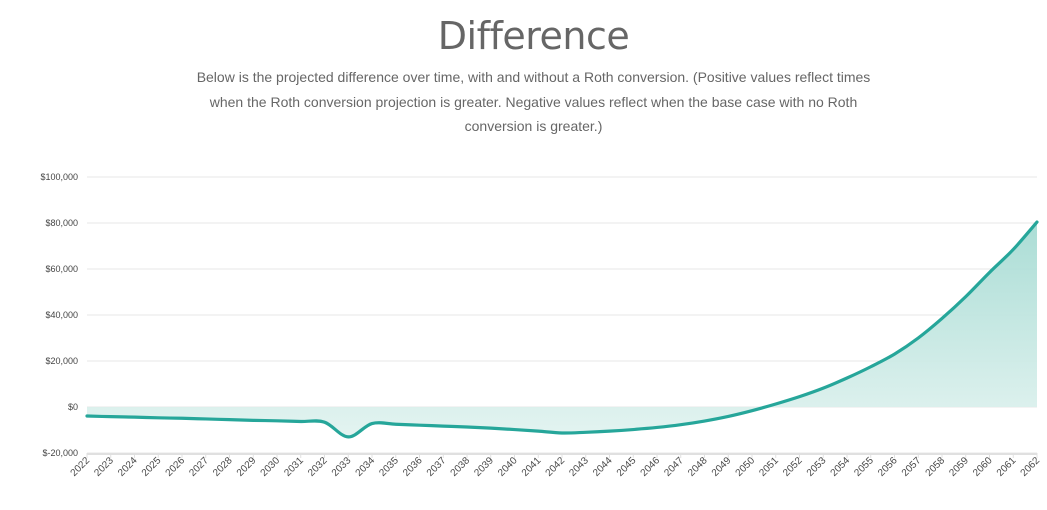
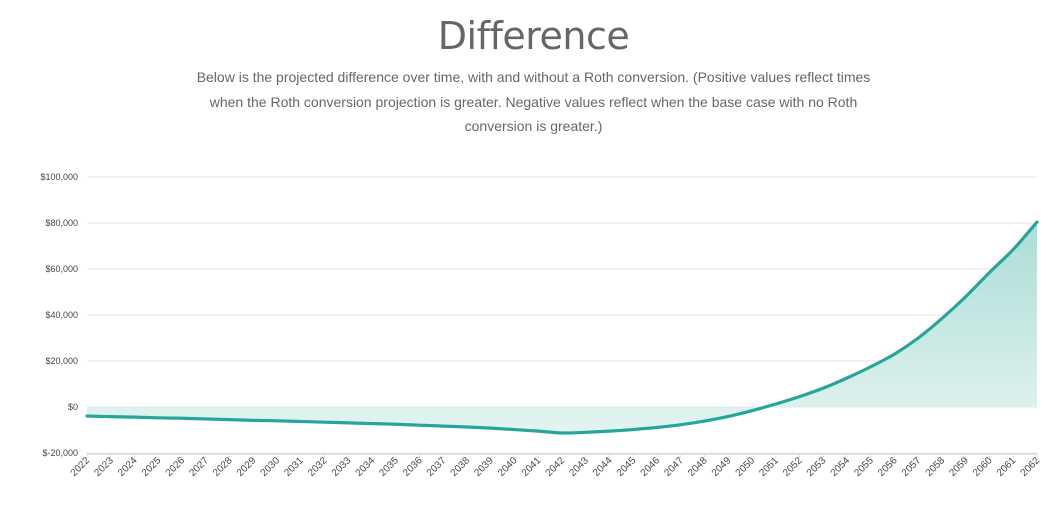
2033: -$13000 -> -$7000
